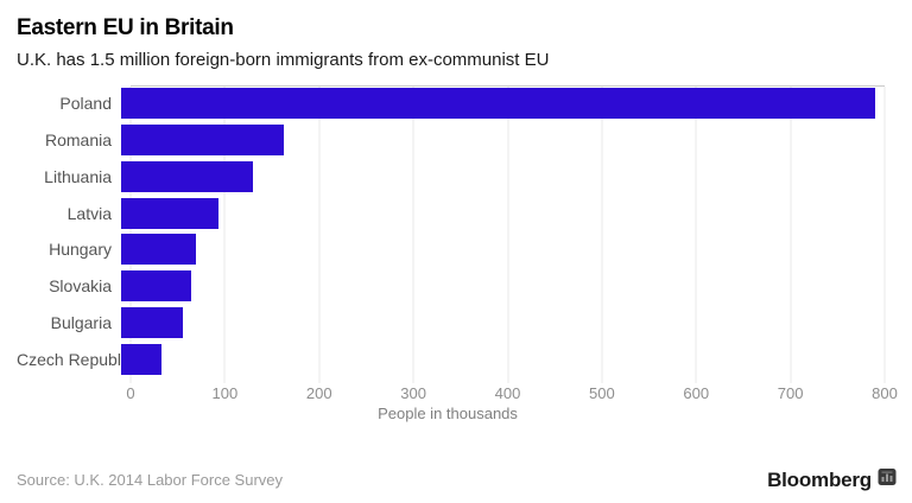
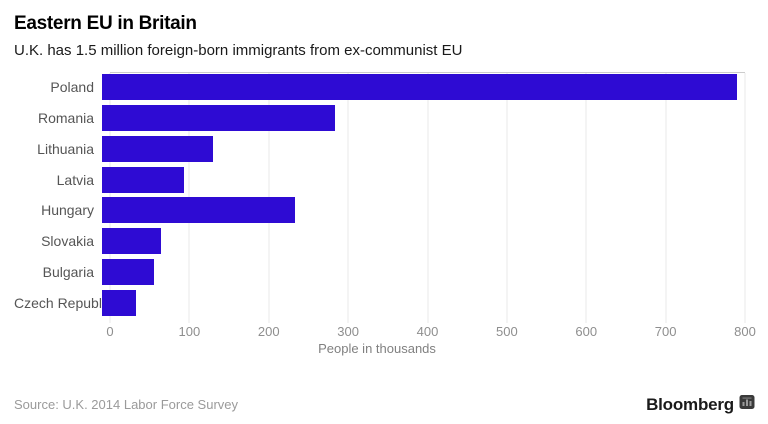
Romania: 170 -> 290
Hungary: 80 -> 240
